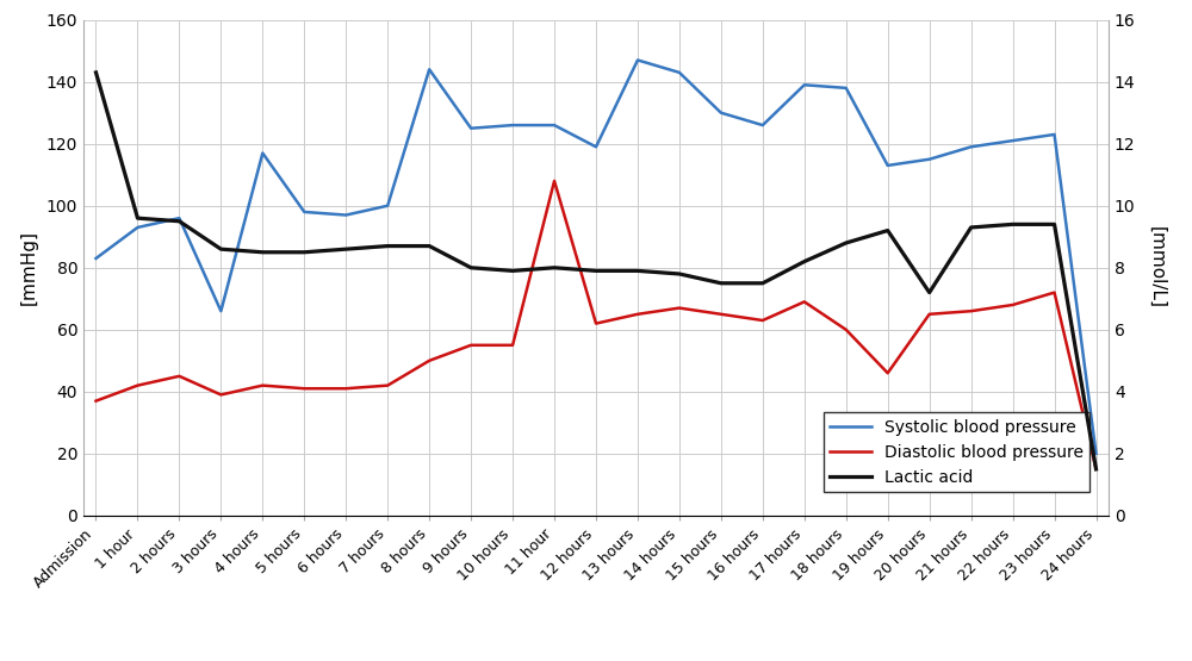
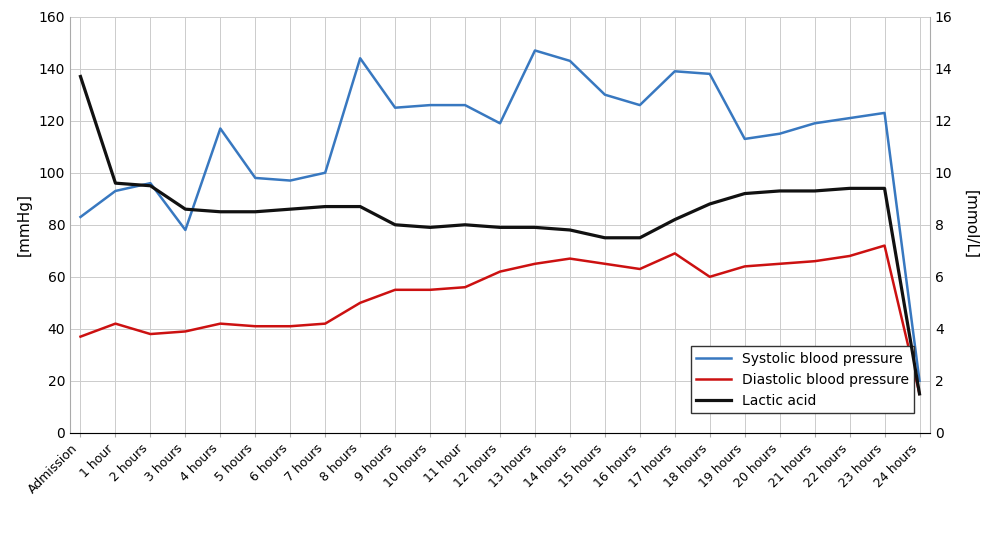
Lactic acid/Admission: 14.3 -> 13.7
Diastolic blood pressure/2 hours: 45 -> 38
Systolic blood pressure/3 hours: 66 -> 78
Diastolic blood pressure/11 hour: 108 -> 56
Diastolic blood pressure/19 hours: 46 -> 64
Lactic acid/20 hours: 7.2 -> 9.3
